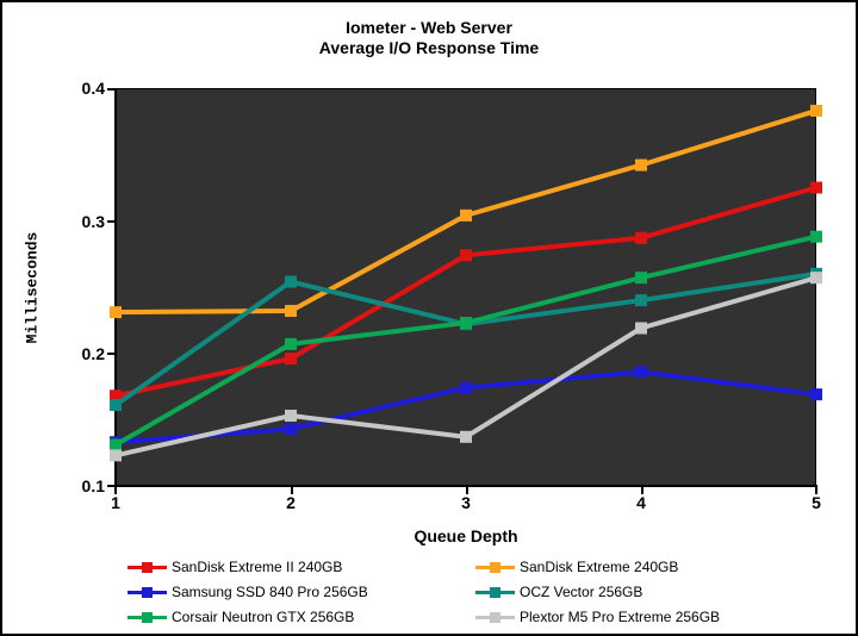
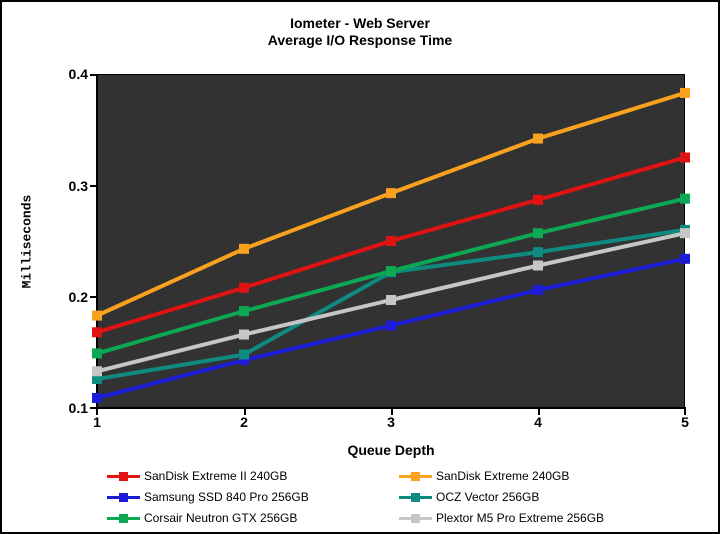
SanDisk Extreme 240GB/1: 0.231 -> 0.183
Samsung SSD 840 Pro 256GB/1: 0.133 -> 0.109
OCZ Vector 256GB/1: 0.161 -> 0.126
Corsair Neutron GTX 256GB/1: 0.131 -> 0.149
Plextor M5 Pro Extreme 256GB/1: 0.123 -> 0.133
SanDisk Extreme II 240GB/2: 0.196 -> 0.208
SanDisk Extreme 240GB/2: 0.232 -> 0.243
OCZ Vector 256GB/2: 0.254 -> 0.148
Corsair Neutron GTX 256GB/2: 0.207 -> 0.187
Plextor M5 Pro Extreme 256GB/2: 0.153 -> 0.166
SanDisk Extreme II 240GB/3: 0.274 -> 0.250
SanDisk Extreme 240GB/3: 0.304 -> 0.293
Plextor M5 Pro Extreme 256GB/3: 0.137 -> 0.197
Samsung SSD 840 Pro 256GB/4: 0.186 -> 0.206
Plextor M5 Pro Extreme 256GB/4: 0.219 -> 0.228
Samsung SSD 840 Pro 256GB/5: 0.169 -> 0.234
